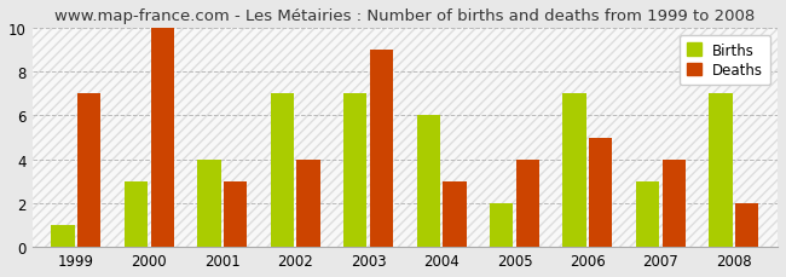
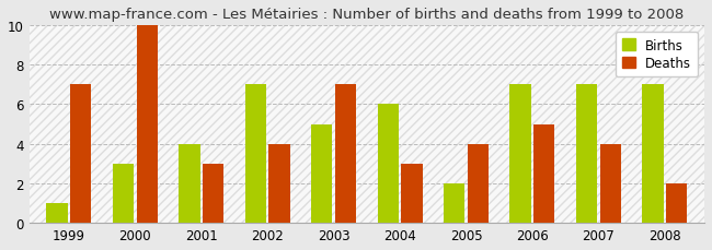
Births/2003: 7 -> 5
Deaths/2003: 9 -> 7
Births/2007: 3 -> 7
